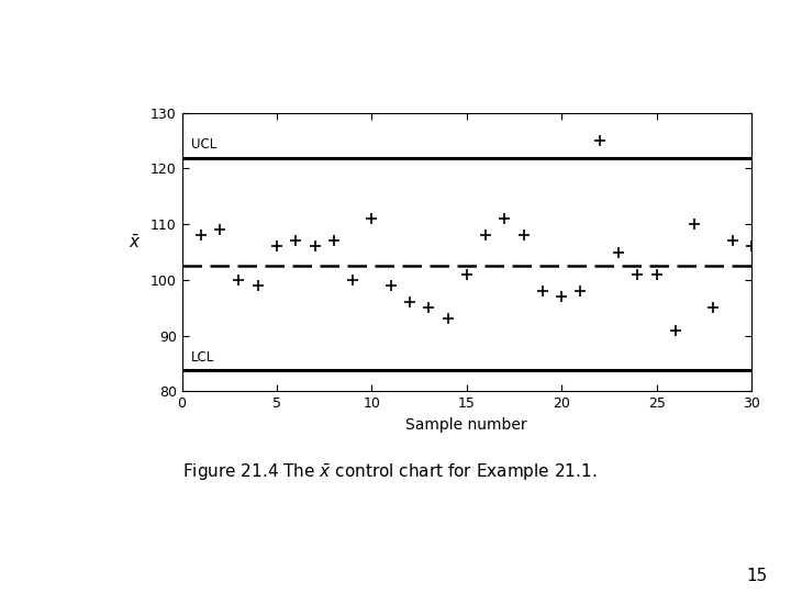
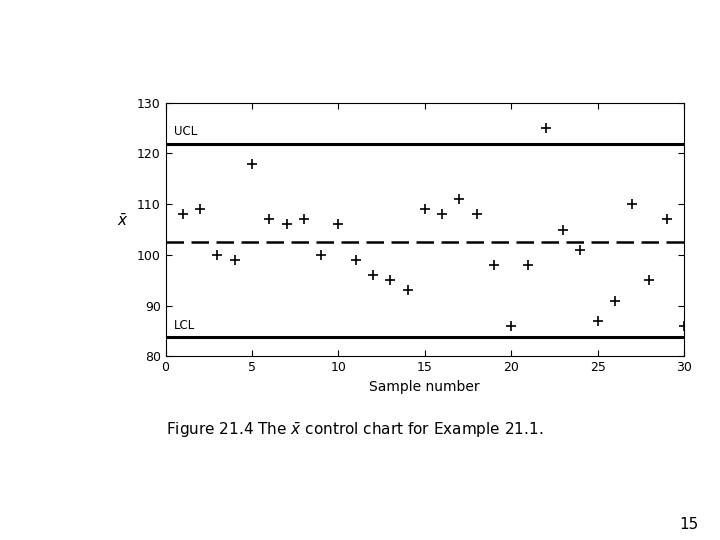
5: 106 -> 118
10: 111 -> 106
15: 101 -> 109
20: 97 -> 86
25: 101 -> 87
30: 106 -> 86
